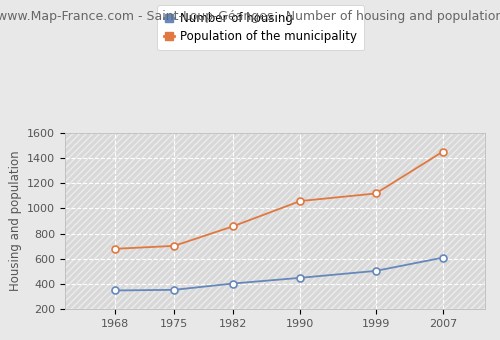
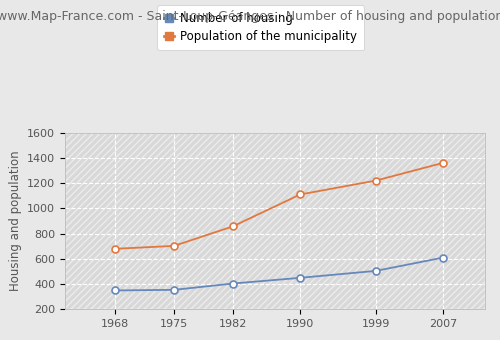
Population of the municipality/1990: 1060 -> 1110
Population of the municipality/1999: 1120 -> 1220
Population of the municipality/2007: 1450 -> 1360
